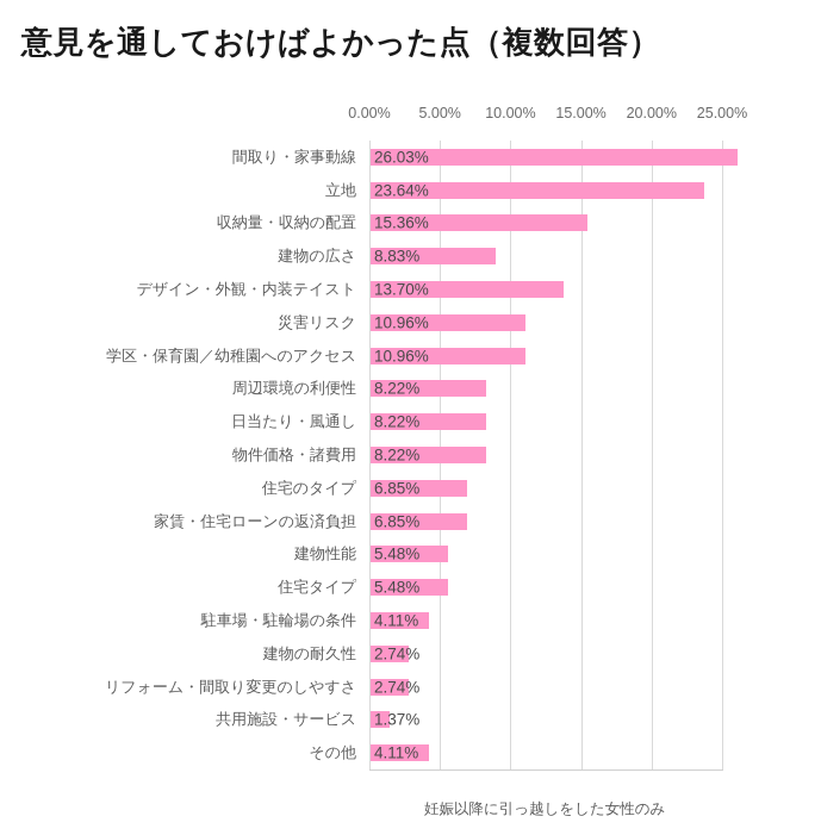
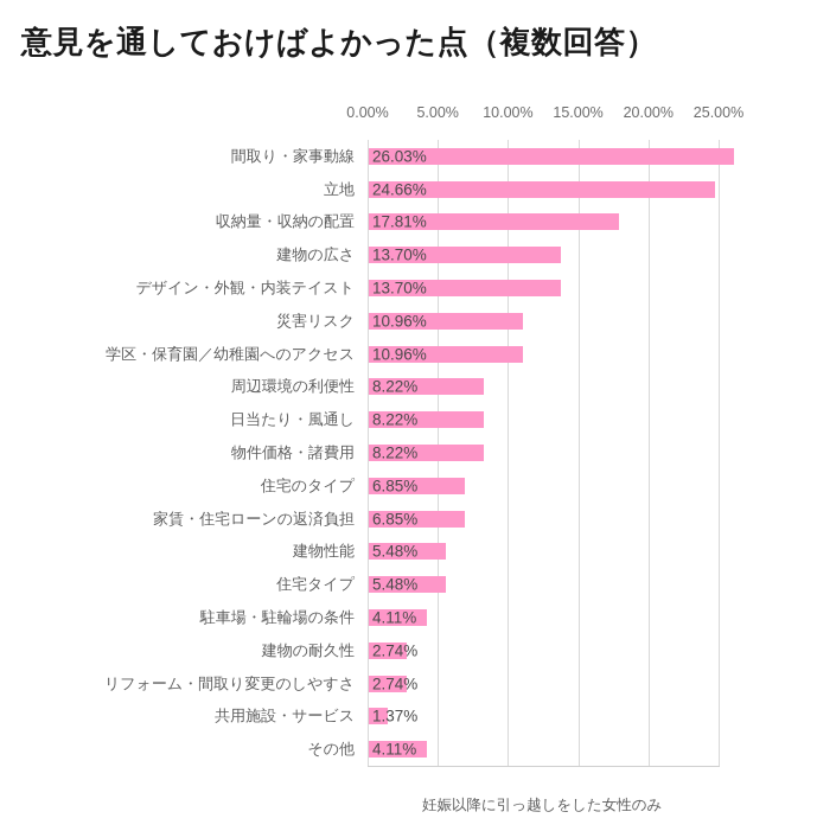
立地: 23.64% -> 24.66%
収納量・収納の配置: 15.36% -> 17.81%
建物の広さ: 8.83% -> 13.70%
